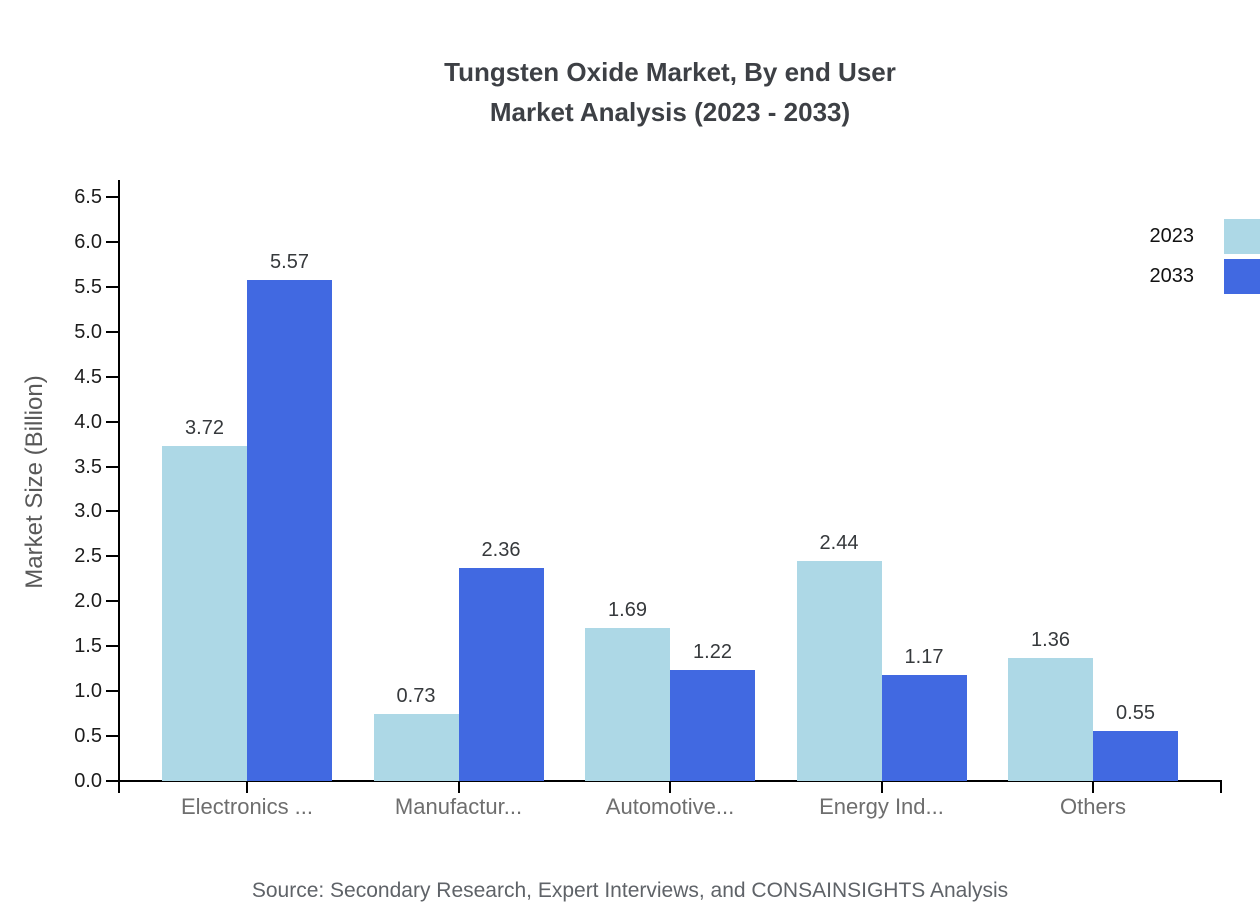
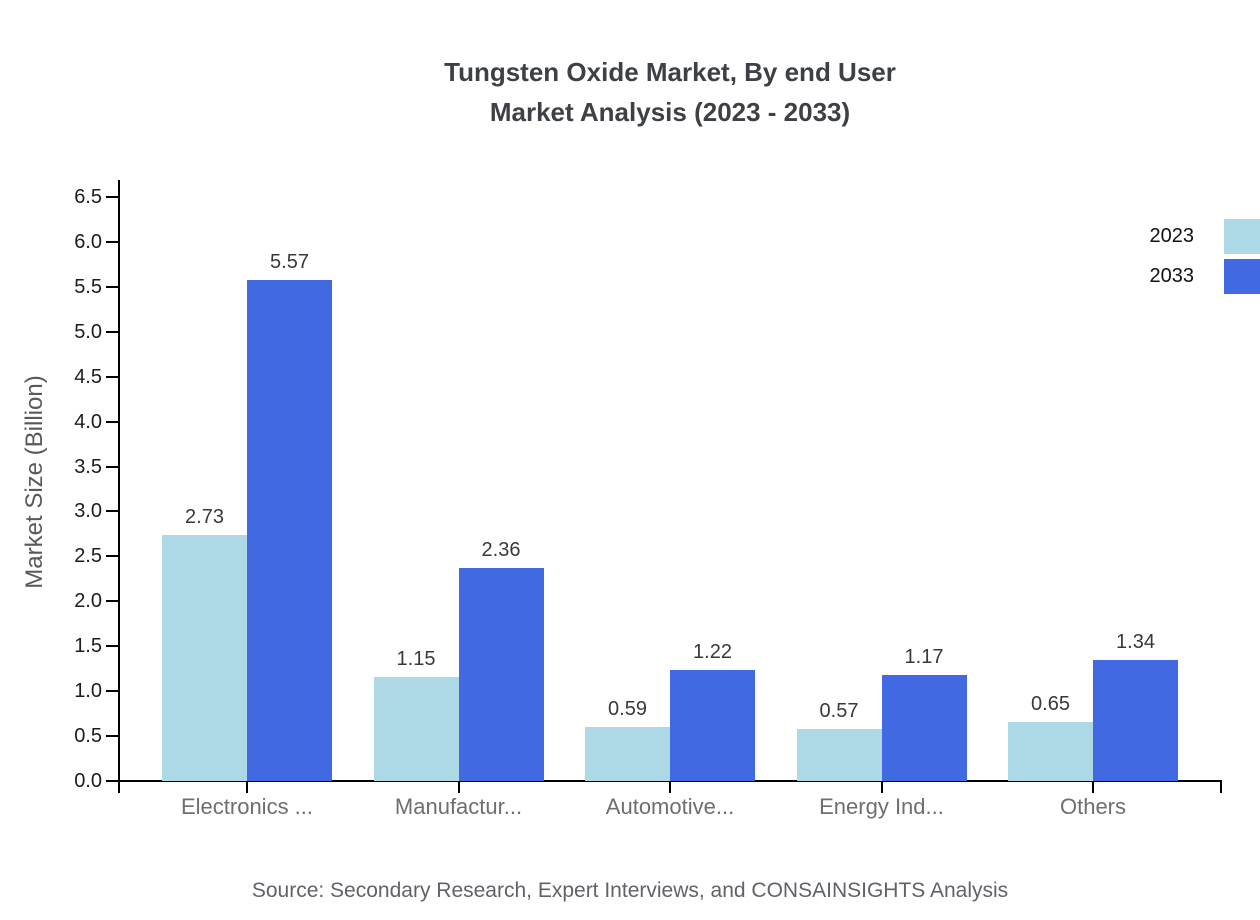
2023/Electronics ...: 3.72 -> 2.73
2023/Manufactur...: 0.73 -> 1.15
2023/Automotive...: 1.69 -> 0.59
2023/Energy Ind...: 2.44 -> 0.57
2023/Others: 1.36 -> 0.65
2033/Others: 0.55 -> 1.34
